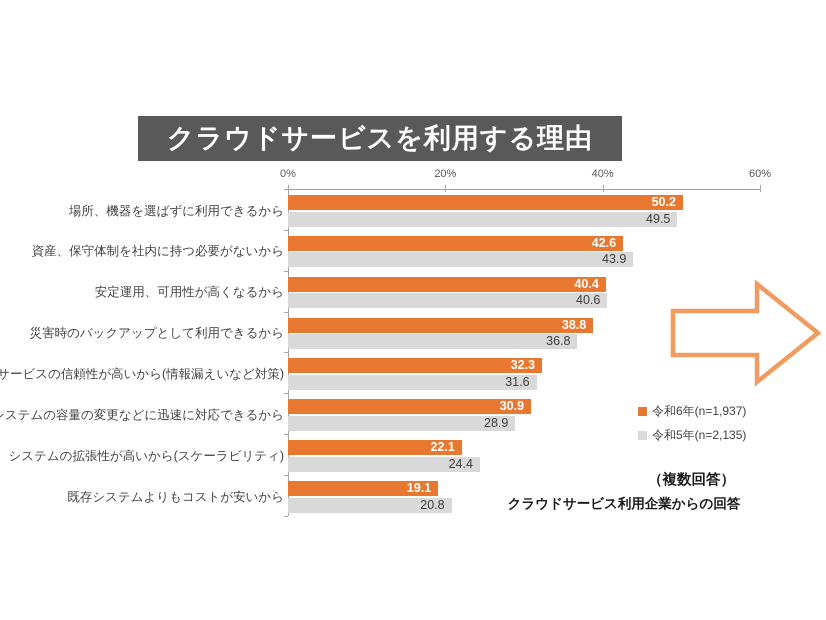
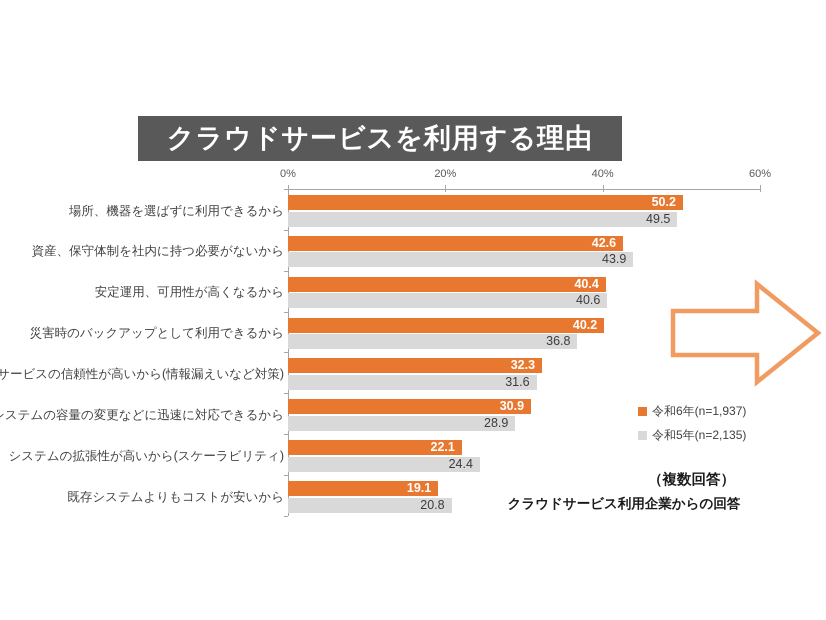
令和6年(n=1,937)/災害時のバックアップとして利用できるから: 38.8 -> 40.2
